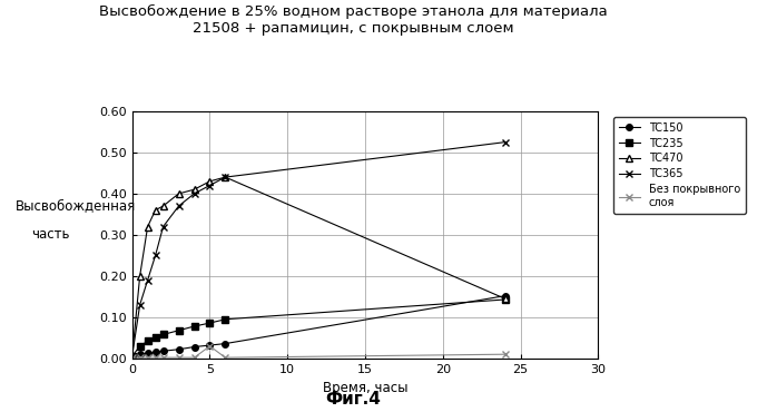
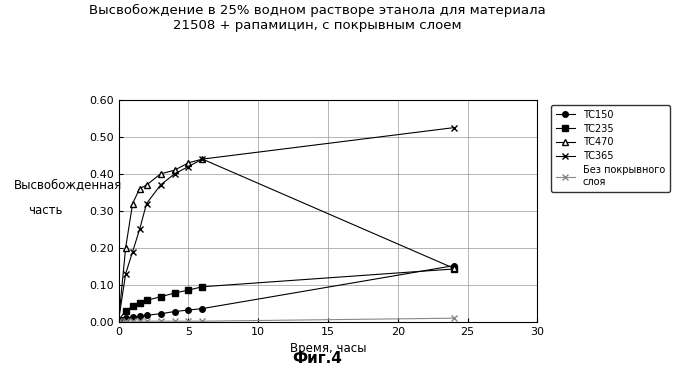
Без покрывного слоя/5: 0.030 -> 0.002
